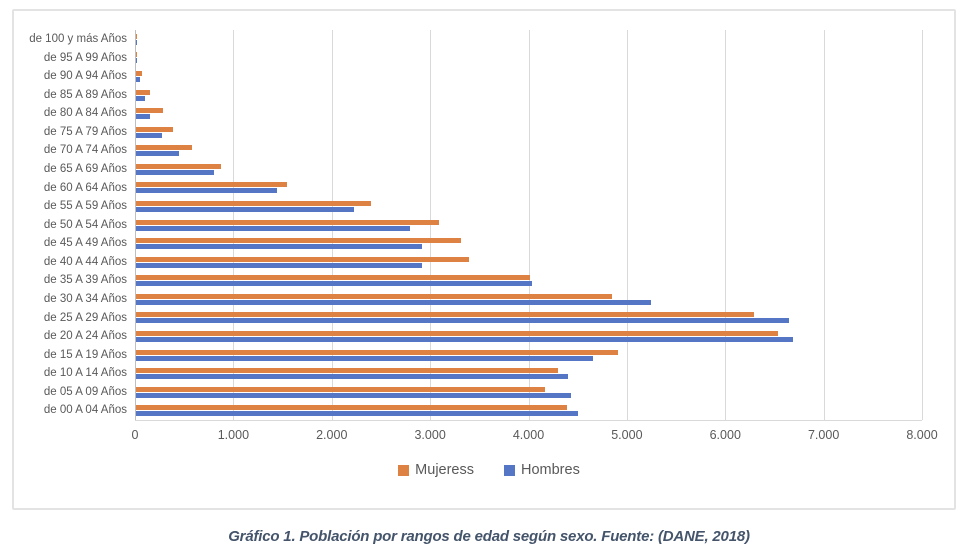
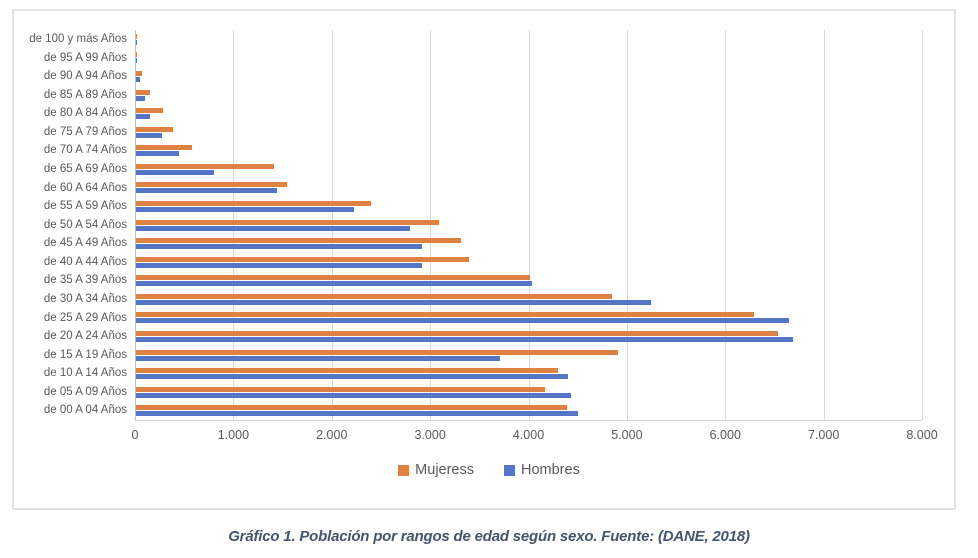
Mujeress/de 65 A 69 Años: 900 -> 1400
Hombres/de 15 A 19 Años: 4600 -> 3700
